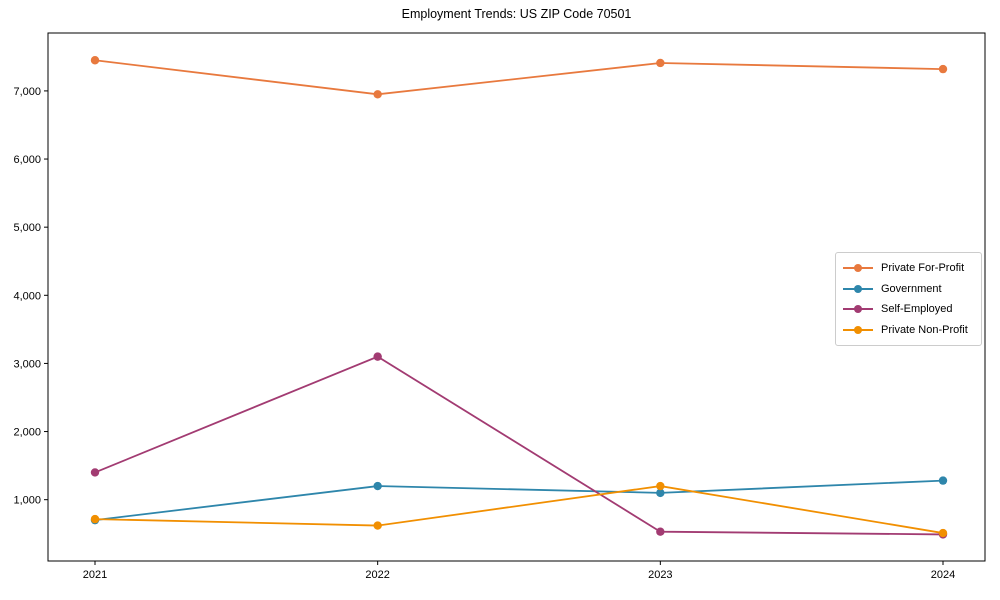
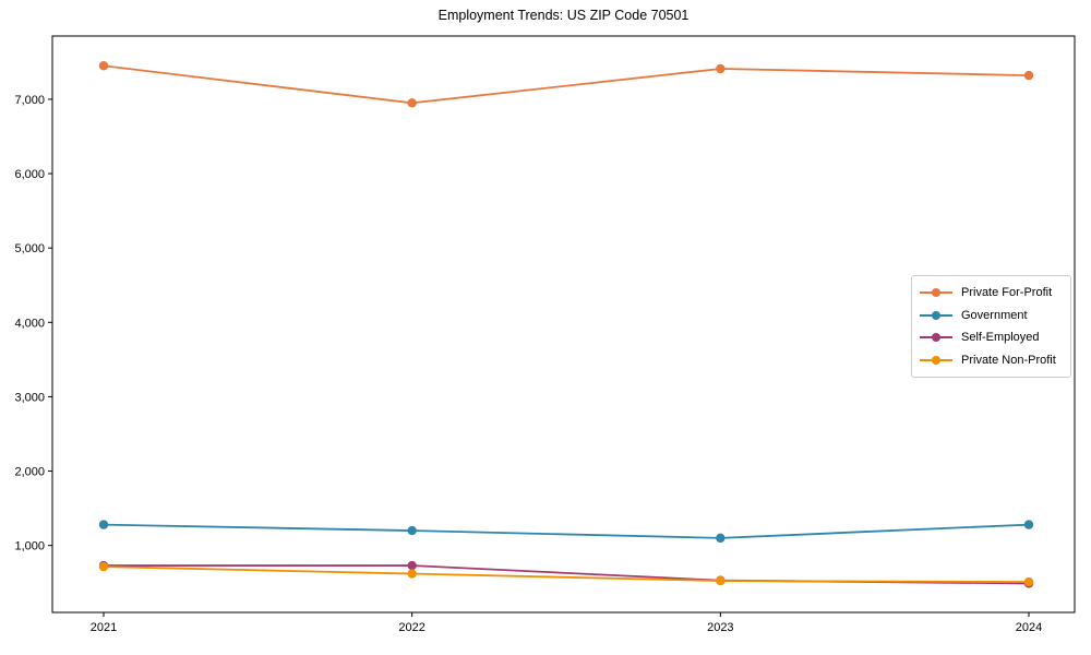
Government/2021: 700 -> 1300
Self-Employed/2021: 1400 -> 700
Self-Employed/2022: 3100 -> 700
Private Non-Profit/2023: 1200 -> 500
